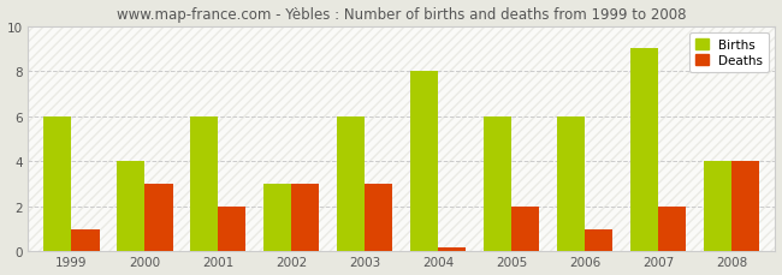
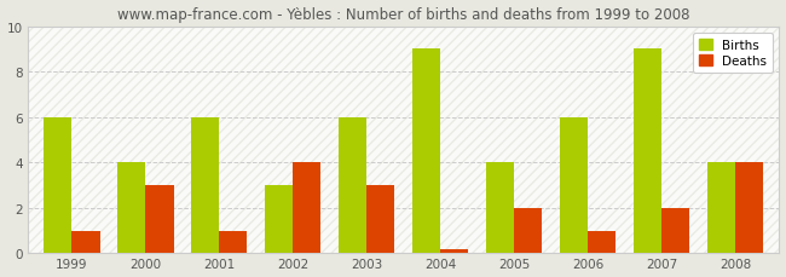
Deaths/2001: 2.0 -> 1.0
Deaths/2002: 3.0 -> 4.0
Births/2004: 8 -> 9
Births/2005: 6 -> 4
